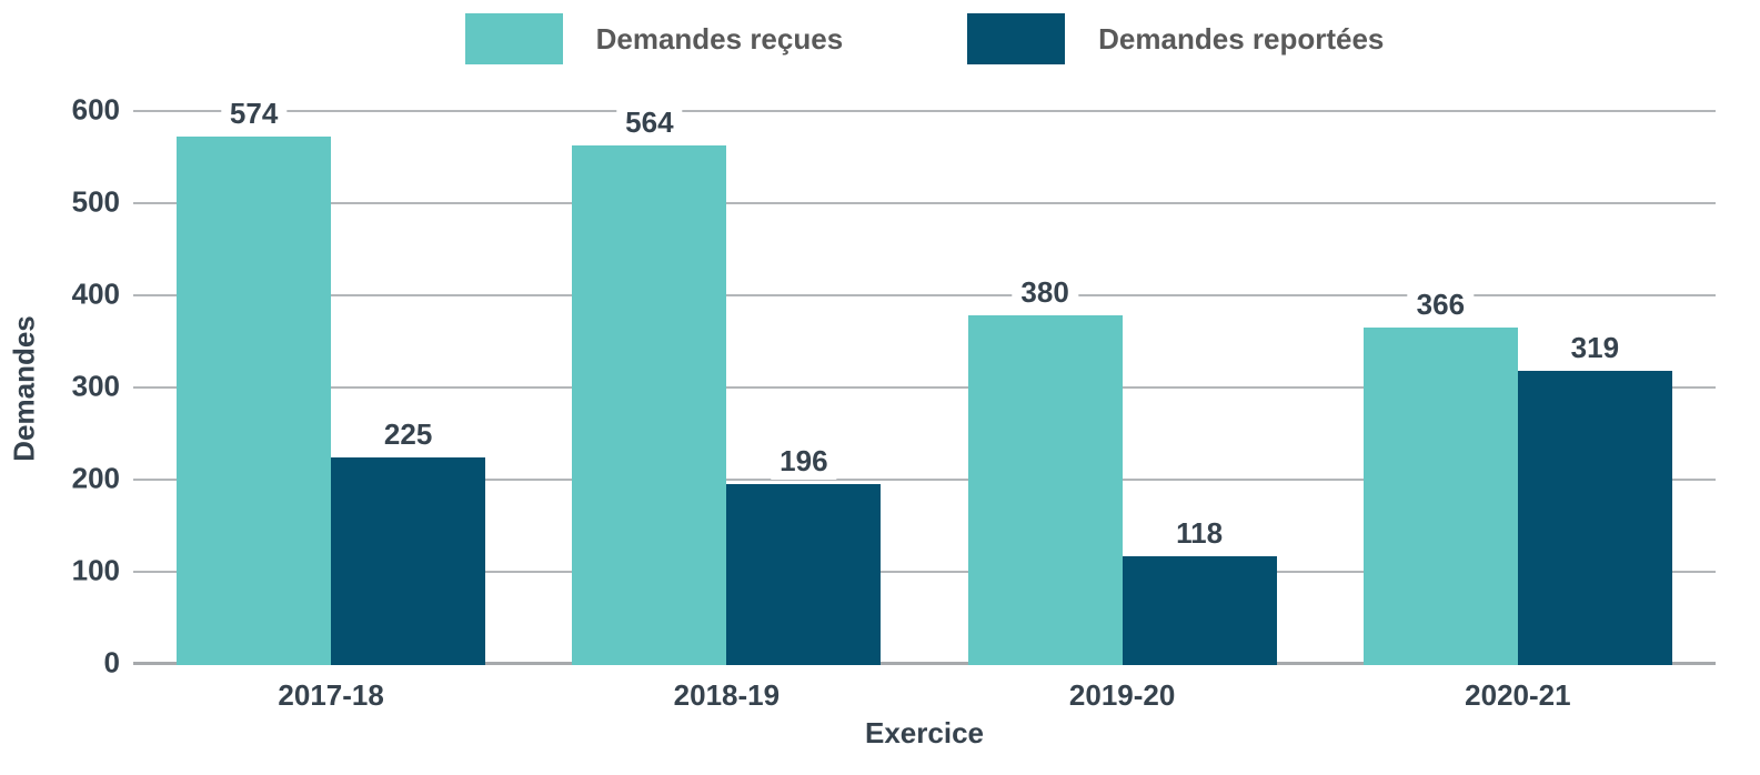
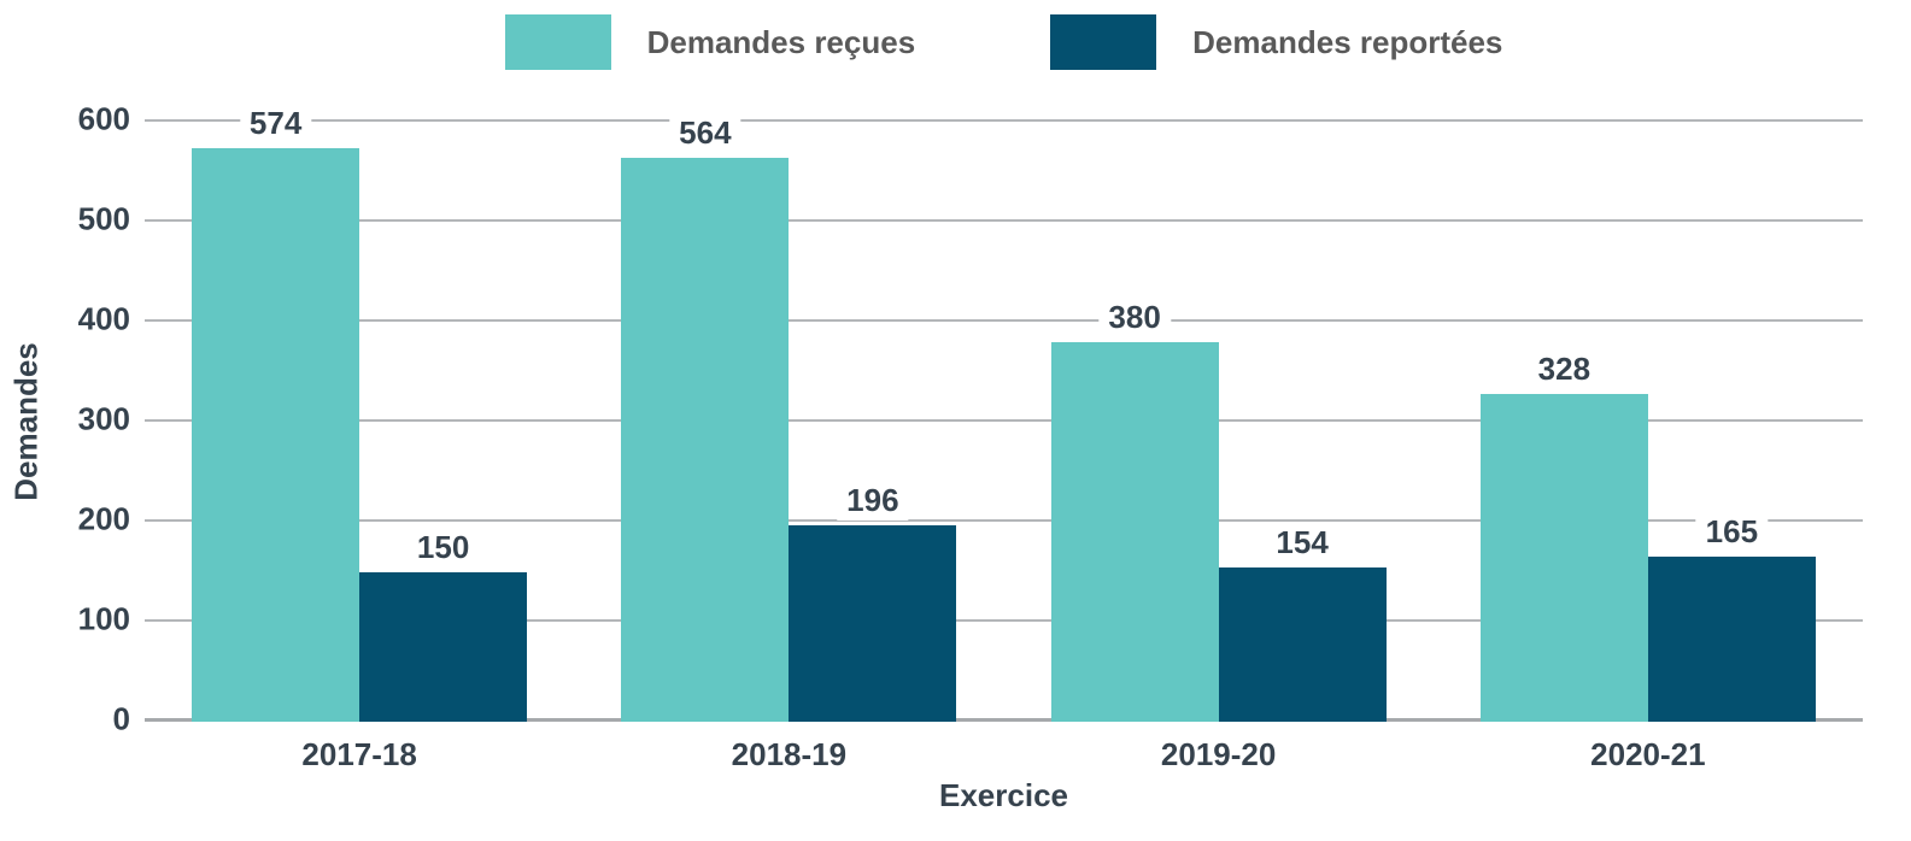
Demandes reportées/2017-18: 225 -> 150
Demandes reportées/2019-20: 118 -> 154
Demandes reçues/2020-21: 366 -> 328
Demandes reportées/2020-21: 319 -> 165
